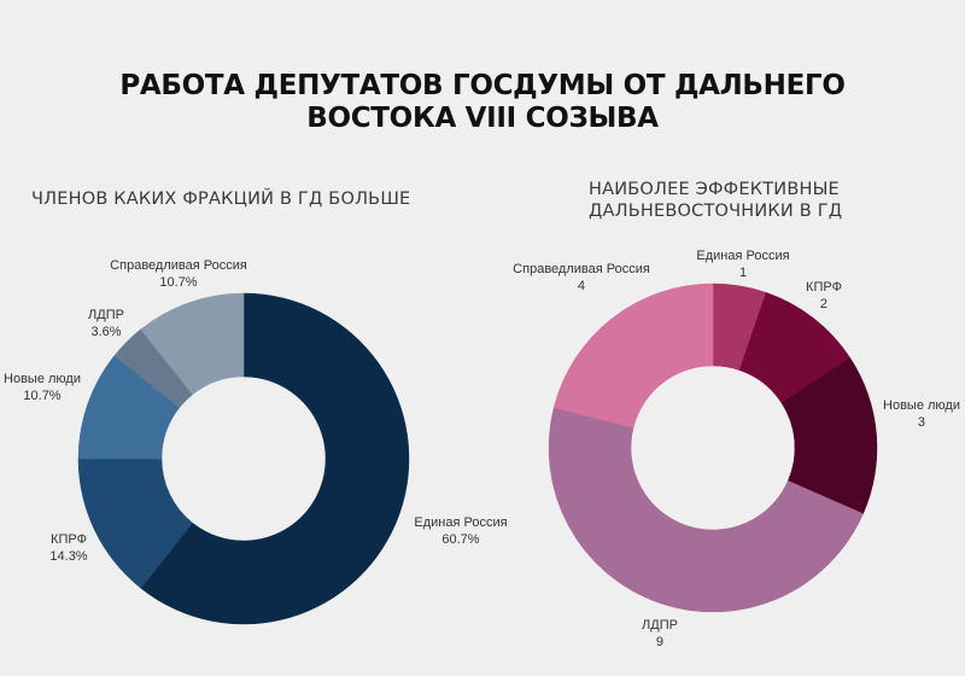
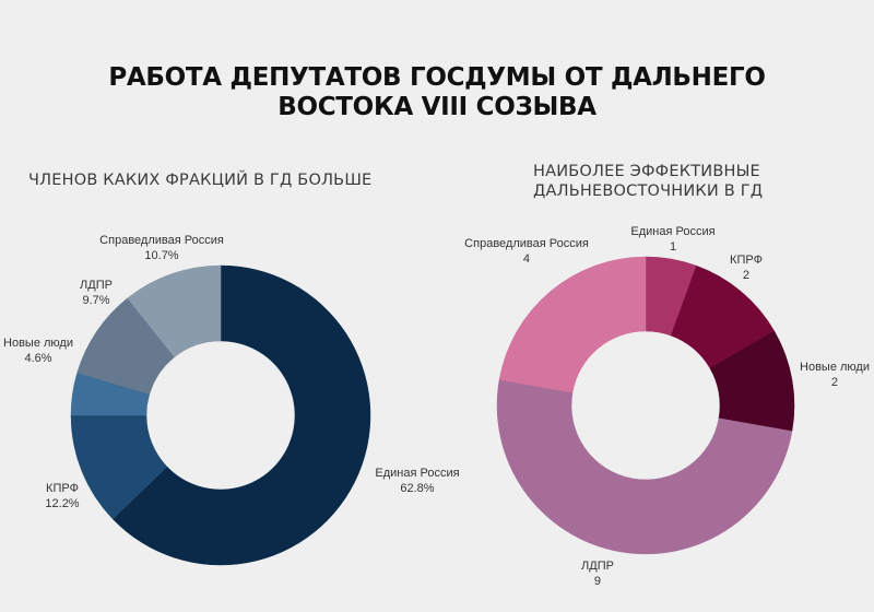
ЧЛЕНОВ КАКИХ ФРАКЦИЙ В ГД БОЛЬШЕ/Единая Россия: 60.7% -> 62.8%
ЧЛЕНОВ КАКИХ ФРАКЦИЙ В ГД БОЛЬШЕ/КПРФ: 14.3% -> 12.2%
ЧЛЕНОВ КАКИХ ФРАКЦИЙ В ГД БОЛЬШЕ/Новые люди: 10.7% -> 4.6%
ЧЛЕНОВ КАКИХ ФРАКЦИЙ В ГД БОЛЬШЕ/ЛДПР: 3.6% -> 9.7%
НАИБОЛЕЕ ЭФФЕКТИВНЫЕ ДАЛЬНЕВОСТОЧНИКИ В ГД/Новые люди: 3 -> 2
